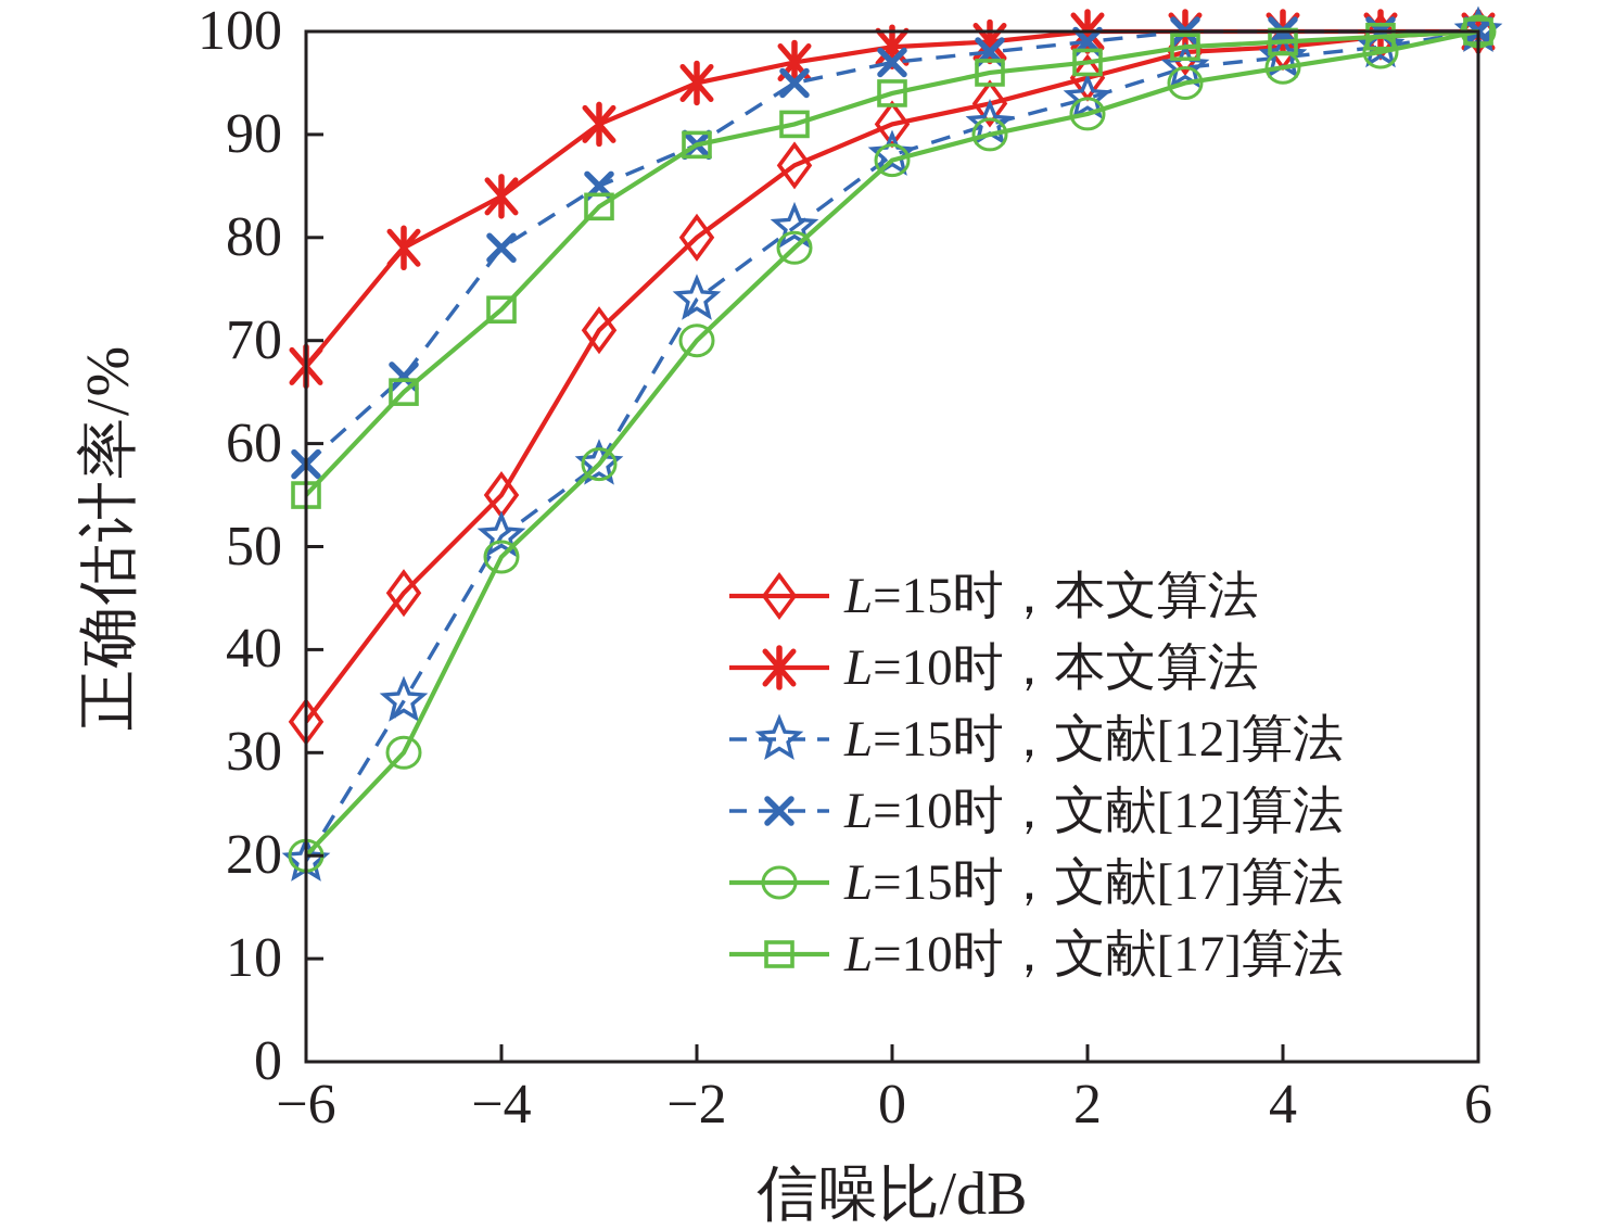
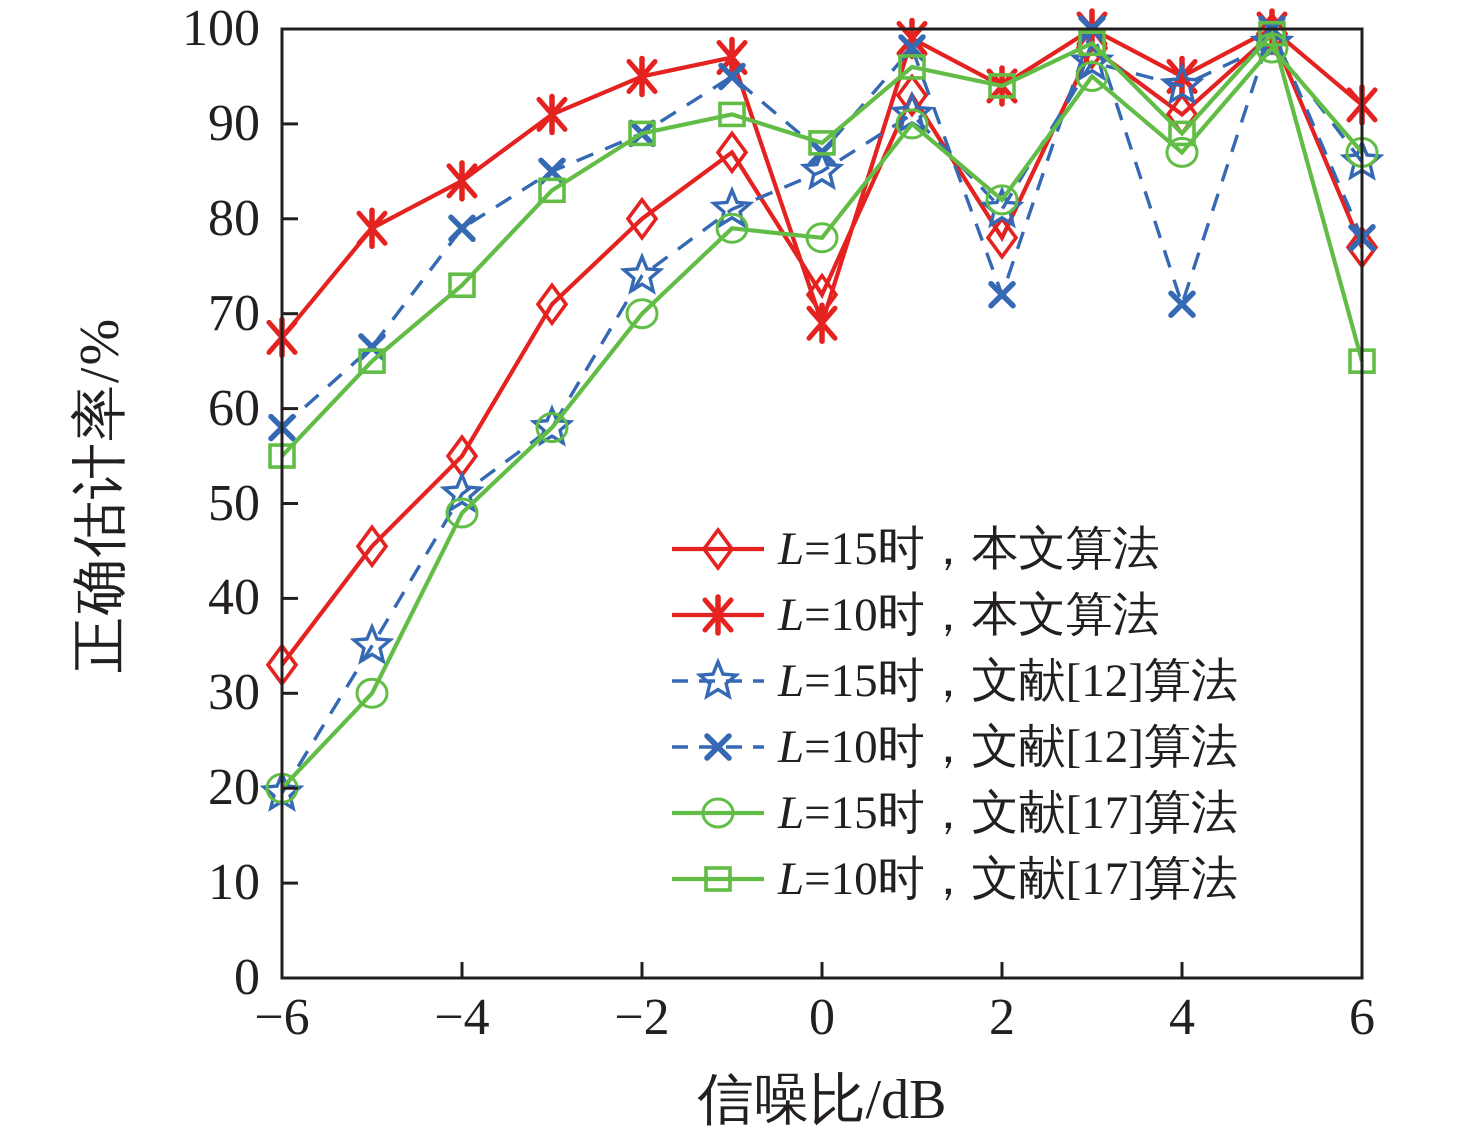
L=15时，本文算法/0: 91 -> 72
L=10时，本文算法/0: 98 -> 69
L=15时，文献[12]算法/0: 88 -> 85
L=10时，文献[12]算法/0: 97 -> 87
L=15时，文献[17]算法/0: 88 -> 78
L=10时，文献[17]算法/0: 94 -> 88
L=15时，本文算法/2: 96 -> 78
L=10时，本文算法/2: 100 -> 94
L=15时，文献[12]算法/2: 94 -> 81
L=10时，文献[12]算法/2: 99 -> 72
L=15时，文献[17]算法/2: 92 -> 82
L=10时，文献[17]算法/2: 97 -> 94
L=15时，本文算法/4: 98 -> 91
L=10时，本文算法/4: 100 -> 95
L=15时，文献[12]算法/4: 98 -> 94
L=10时，文献[12]算法/4: 100 -> 71
L=15时，文献[17]算法/4: 96 -> 87
L=10时，文献[17]算法/4: 99 -> 89
L=15时，本文算法/6: 100 -> 77
L=10时，本文算法/6: 100 -> 92
L=15时，文献[12]算法/6: 100 -> 86
L=10时，文献[12]算法/6: 100 -> 78
L=15时，文献[17]算法/6: 100 -> 87
L=10时，文献[17]算法/6: 100 -> 65
